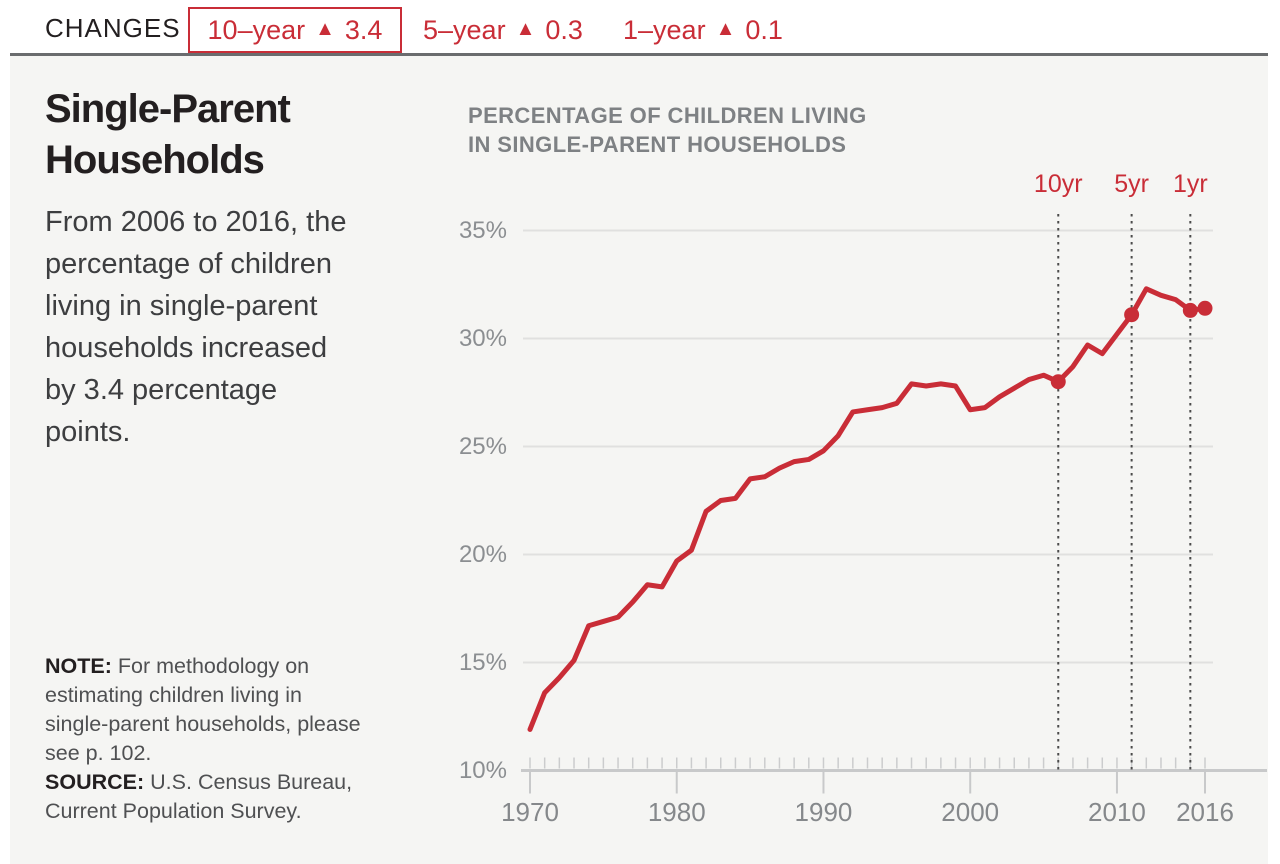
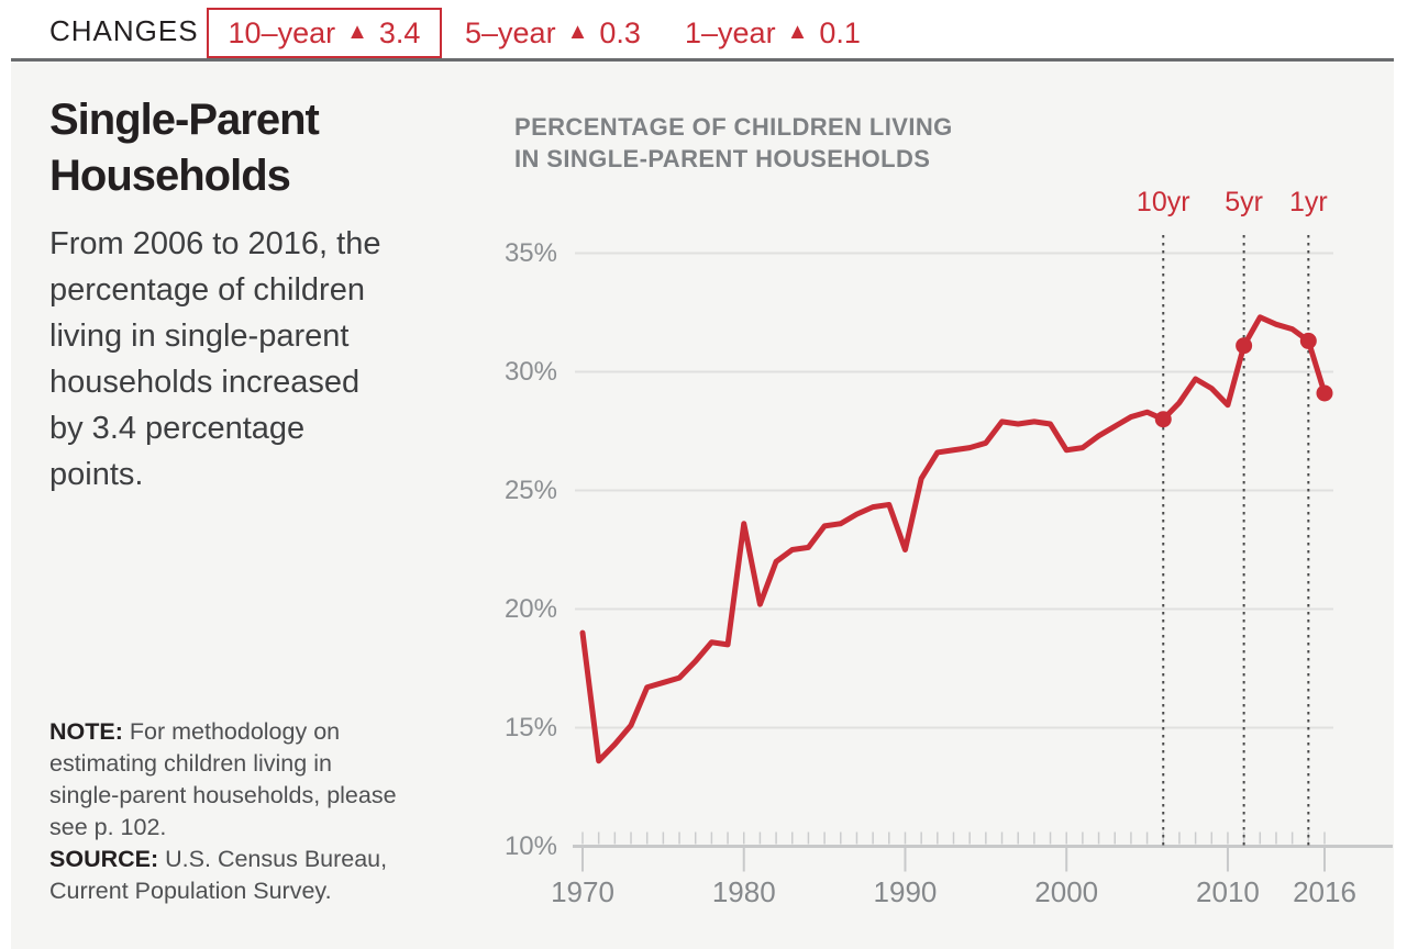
1970: 11.9% -> 19.0%
1980: 19.7% -> 23.6%
1990: 24.8% -> 22.5%
2010: 30.2% -> 28.6%
2016: 31.4% -> 29.1%
